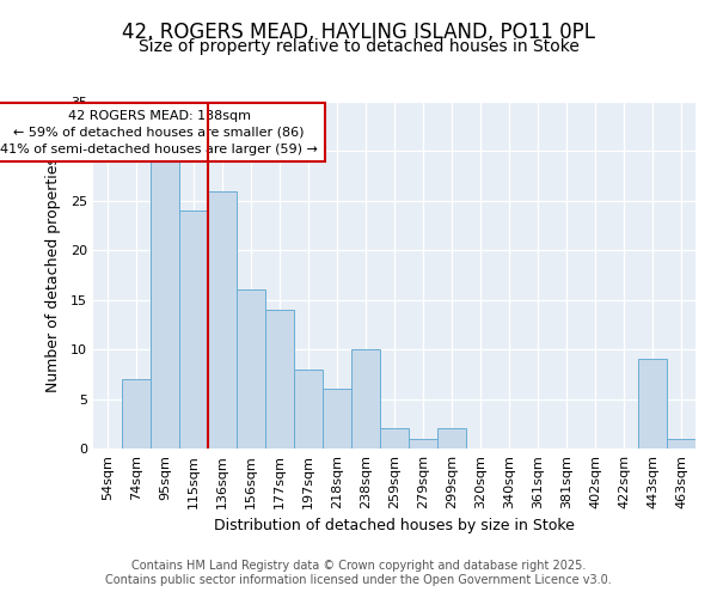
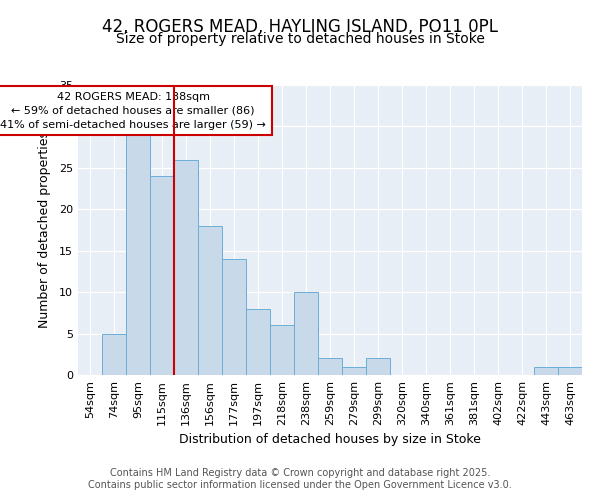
74sqm: 7 -> 5
156sqm: 16 -> 18
443sqm: 9 -> 1
